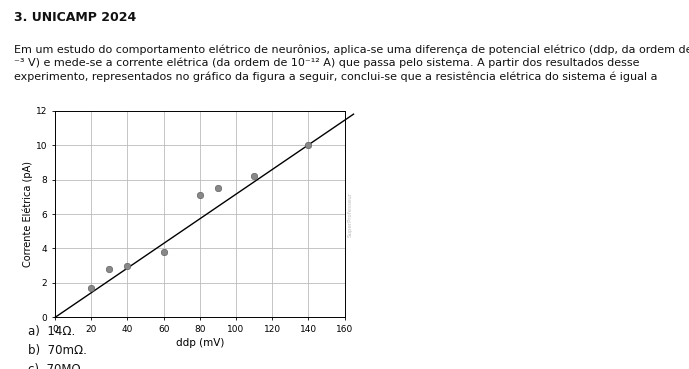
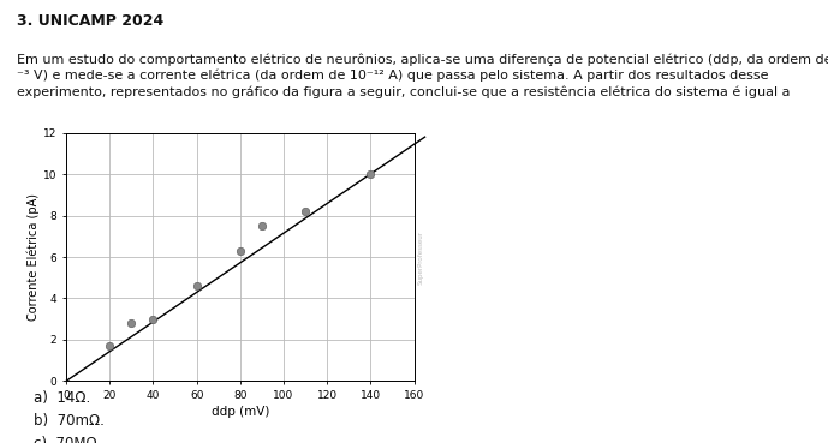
60: 3.8 -> 4.6
80: 7.1 -> 6.3
